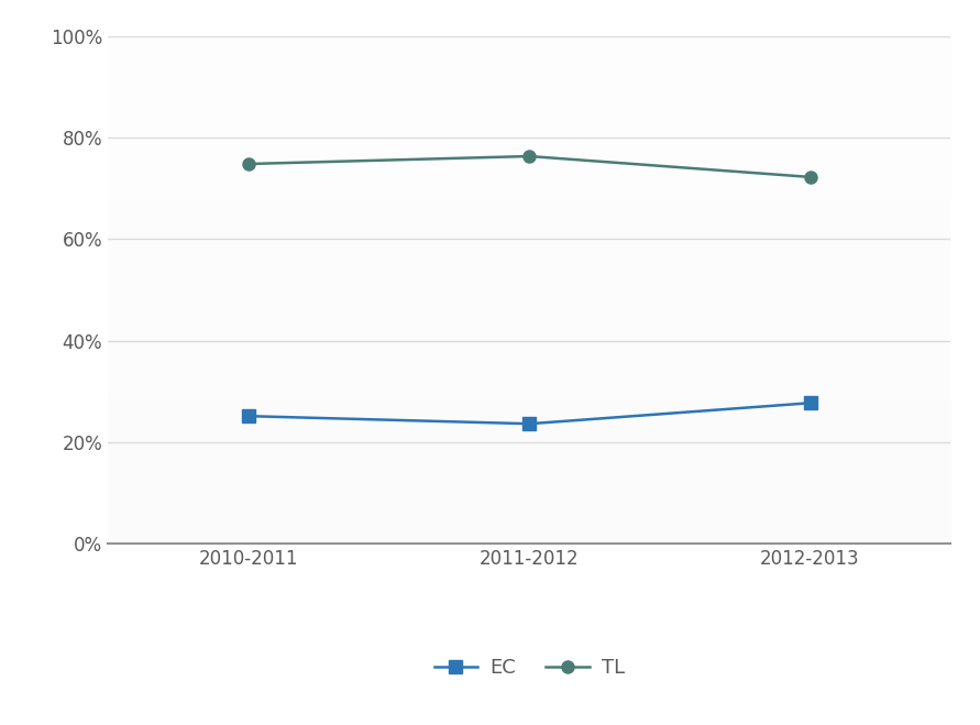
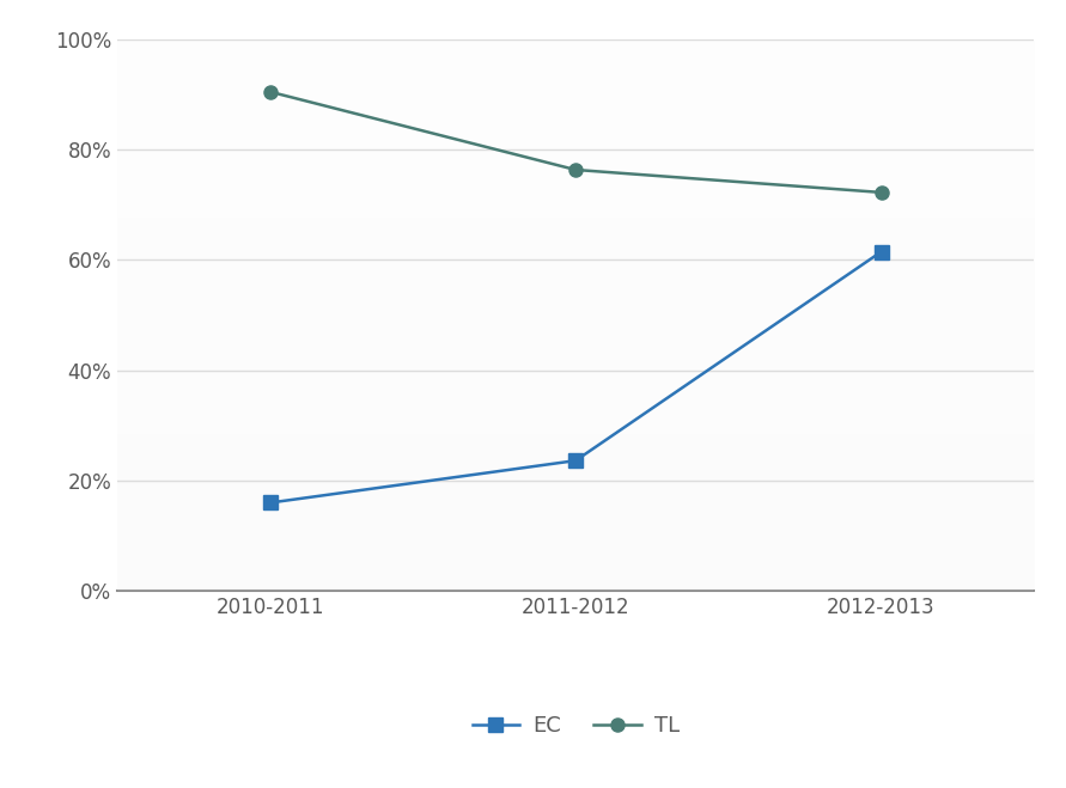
EC/2010-2011: 25.2% -> 16.0%
TL/2010-2011: 74.8% -> 90.5%
EC/2012-2013: 27.7% -> 61.5%
